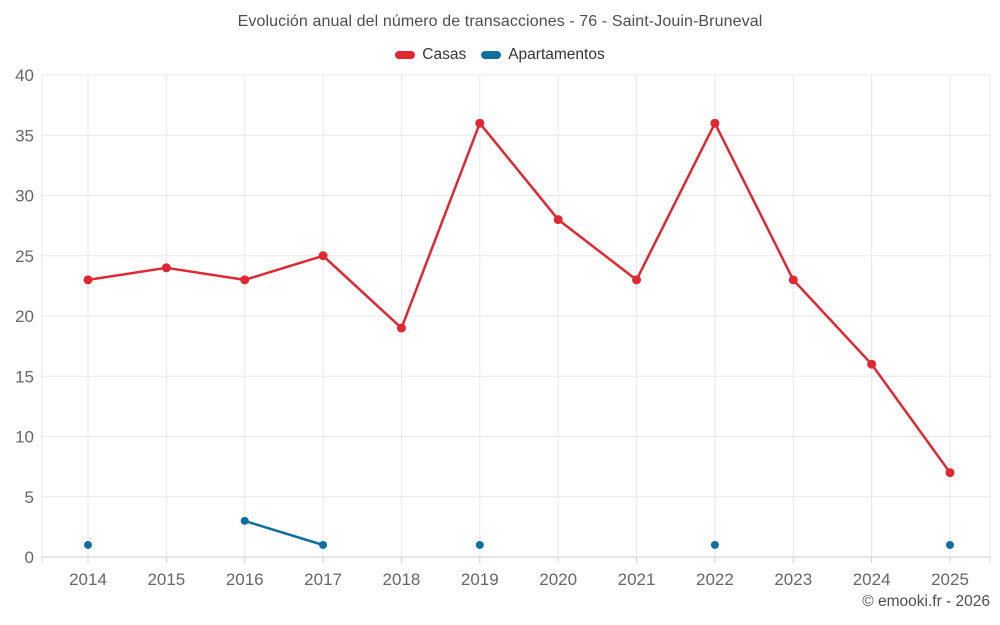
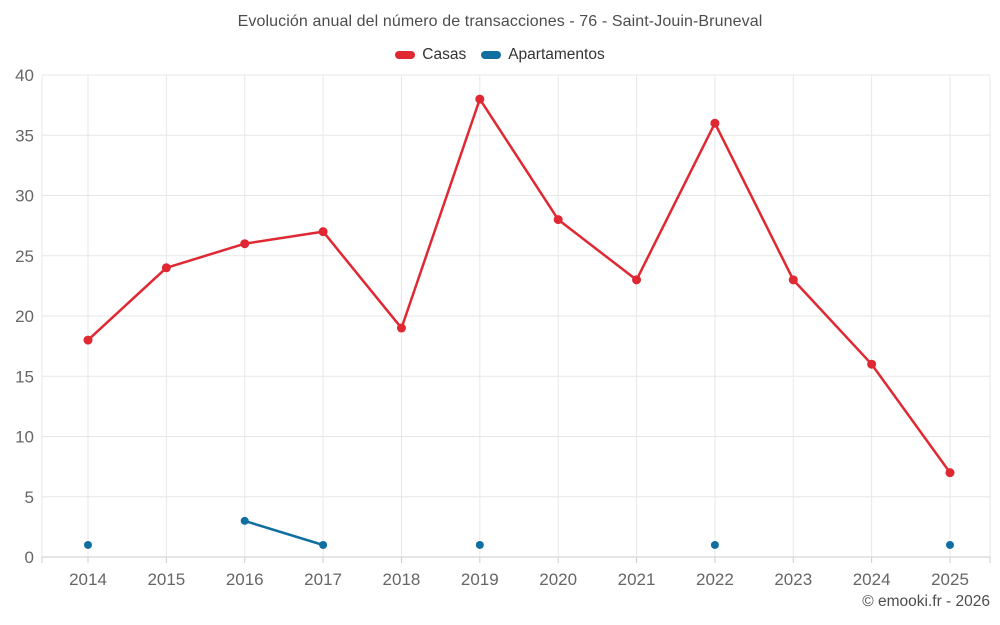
Casas/2014: 23 -> 18
Casas/2016: 23 -> 26
Casas/2017: 25 -> 27
Casas/2019: 36 -> 38
